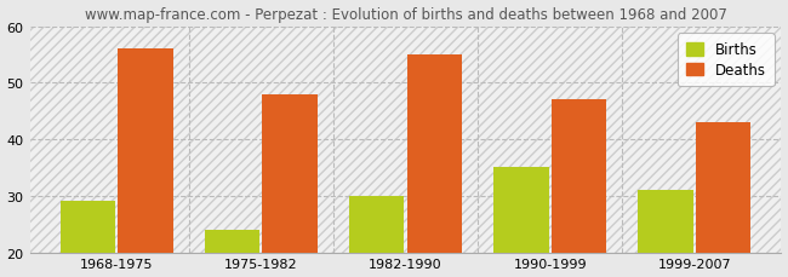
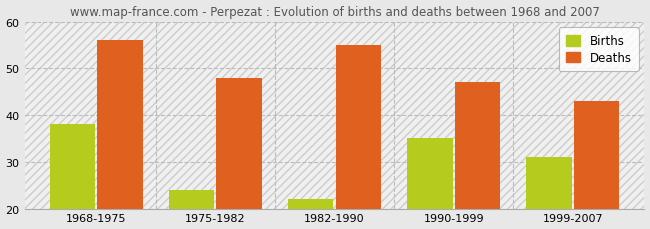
Births/1968-1975: 29 -> 38
Births/1982-1990: 30 -> 22
